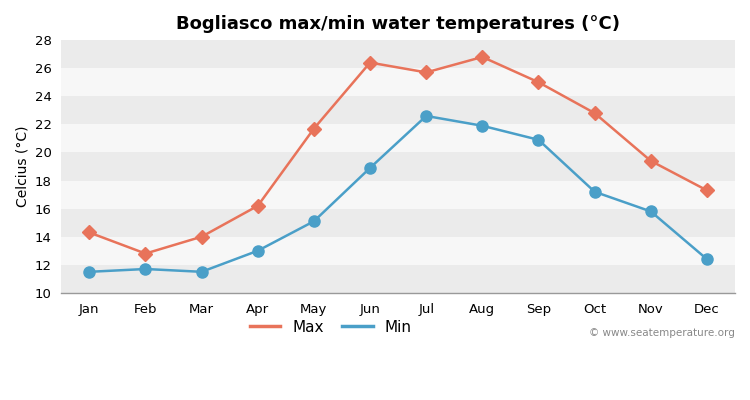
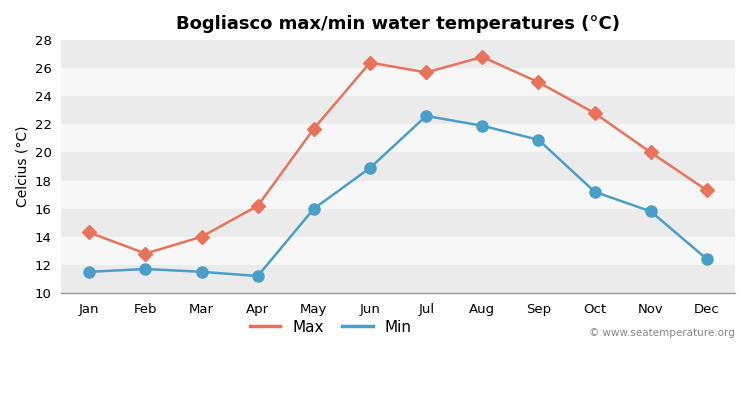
Min/Apr: 13.0 -> 11.2
Min/May: 15.1 -> 16.0
Max/Nov: 19.4 -> 20.0
